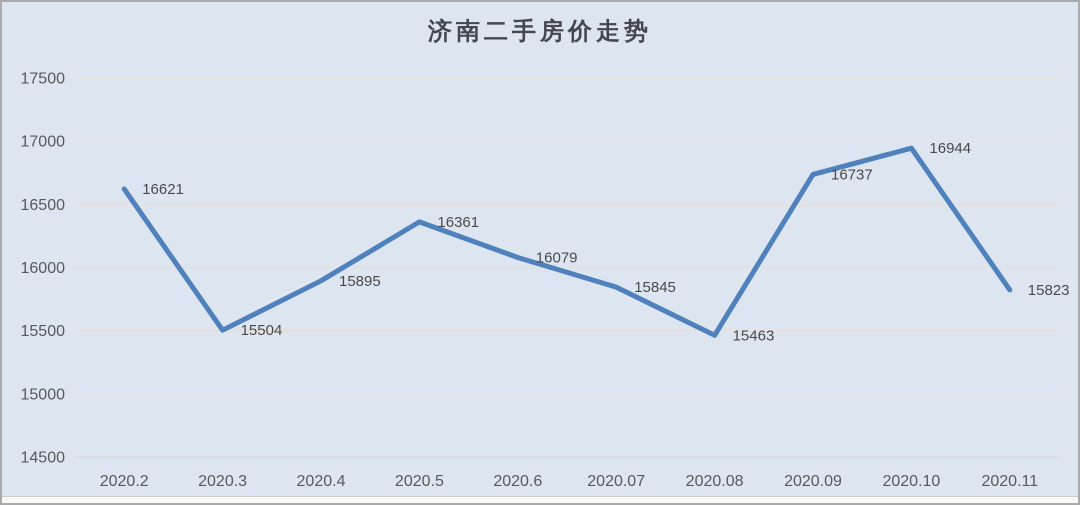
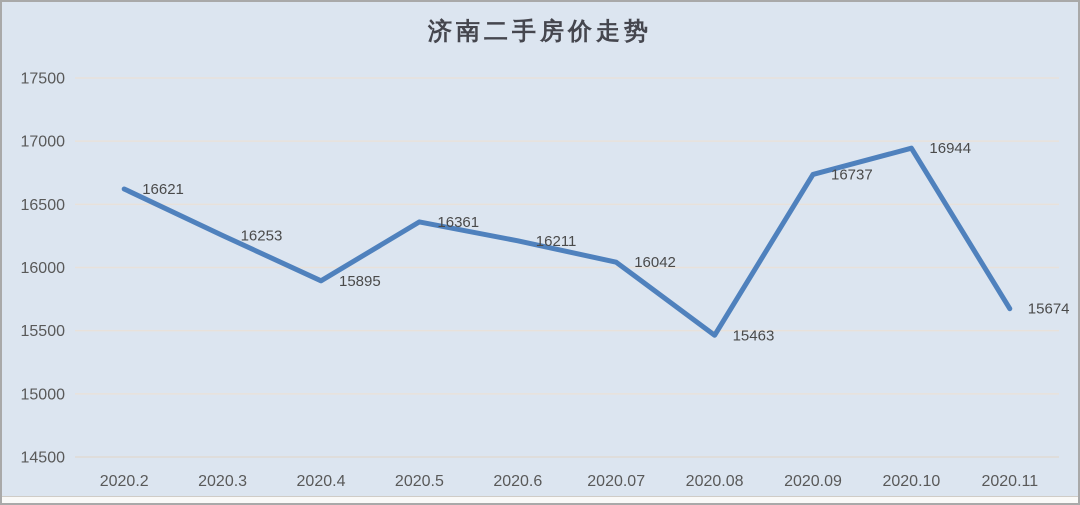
2020.3: 15504 -> 16253
2020.6: 16079 -> 16211
2020.07: 15845 -> 16042
2020.11: 15823 -> 15674
